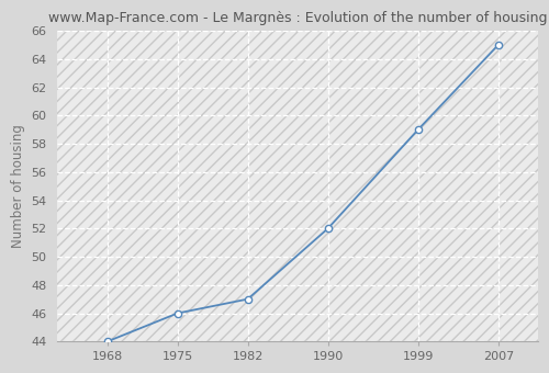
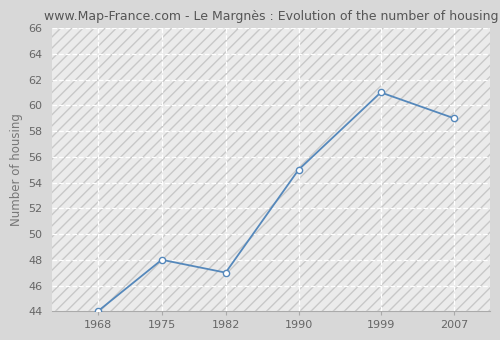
1975: 46 -> 48
1990: 52 -> 55
1999: 59 -> 61
2007: 65 -> 59
